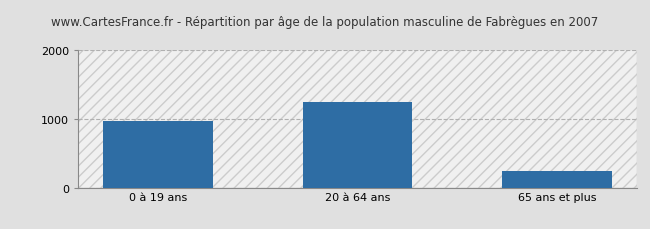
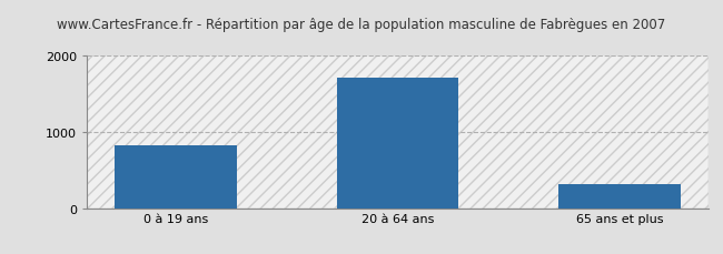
0 à 19 ans: 960 -> 820
20 à 64 ans: 1240 -> 1710
65 ans et plus: 240 -> 320
